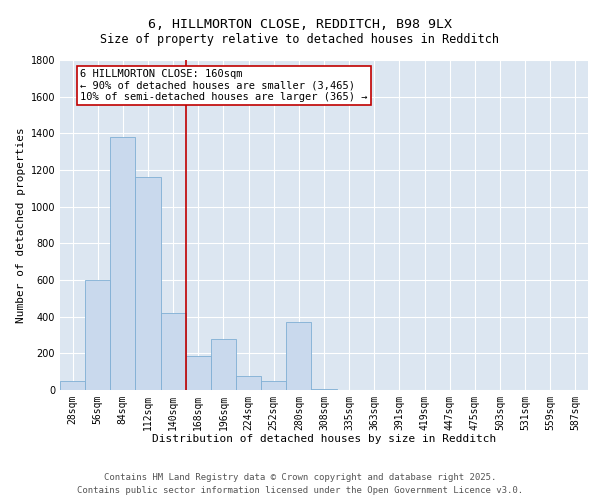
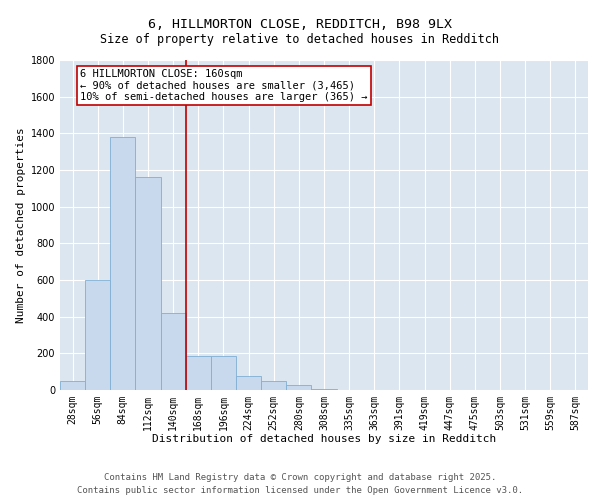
196sqm: 280 -> 180
280sqm: 370 -> 20
